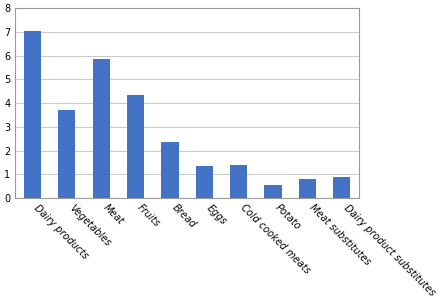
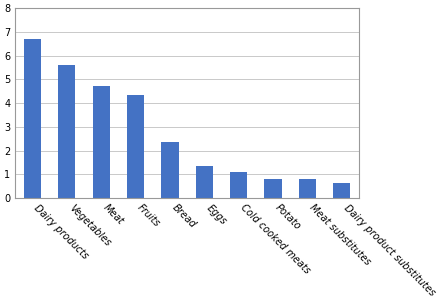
Dairy products: 7.05 -> 6.70
Vegetables: 3.70 -> 5.60
Meat: 5.85 -> 4.70
Cold cooked meats: 1.40 -> 1.10
Potato: 0.55 -> 0.82
Dairy product substitutes: 0.90 -> 0.65
